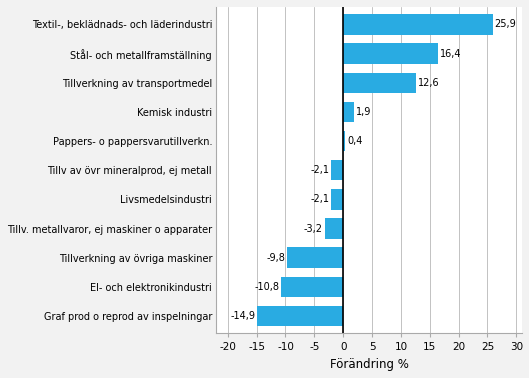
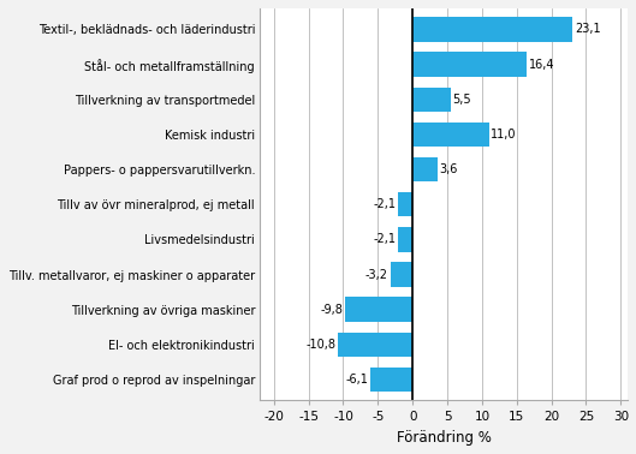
Textil-, beklädnads- och läderindustri: 25,9 -> 23,1
Tillverkning av transportmedel: 12,6 -> 5,5
Kemisk industri: 1,9 -> 11,0
Pappers- o pappersvarutillverkn.: 0,4 -> 3,6
Graf prod o reprod av inspelningar: -14,9 -> -6,1
